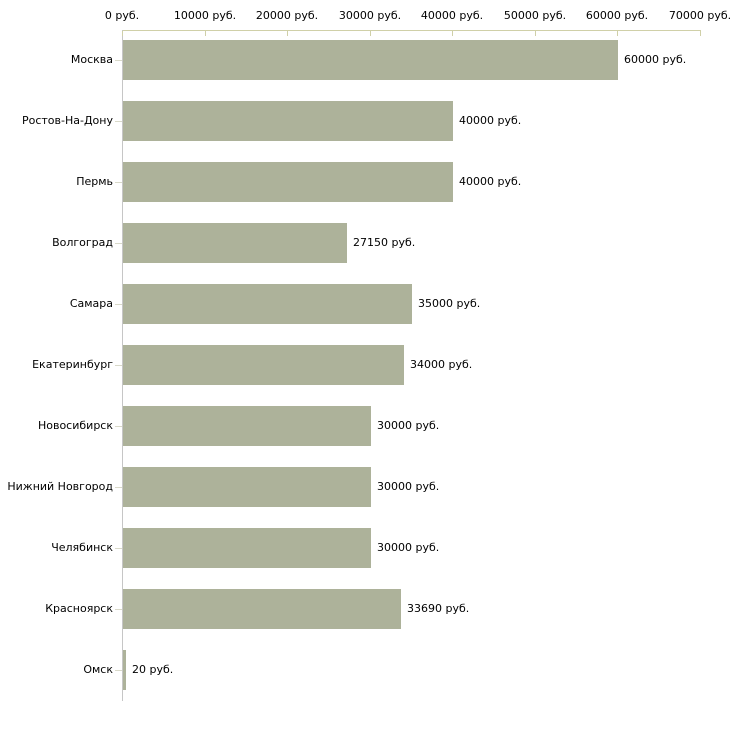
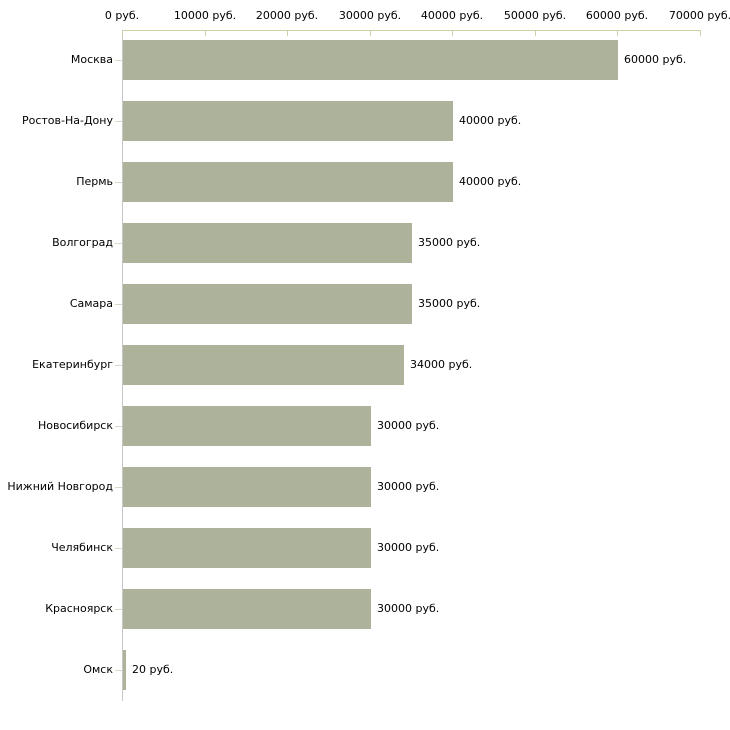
Волгоград: 27150 -> 35000
Красноярск: 33690 -> 30000
